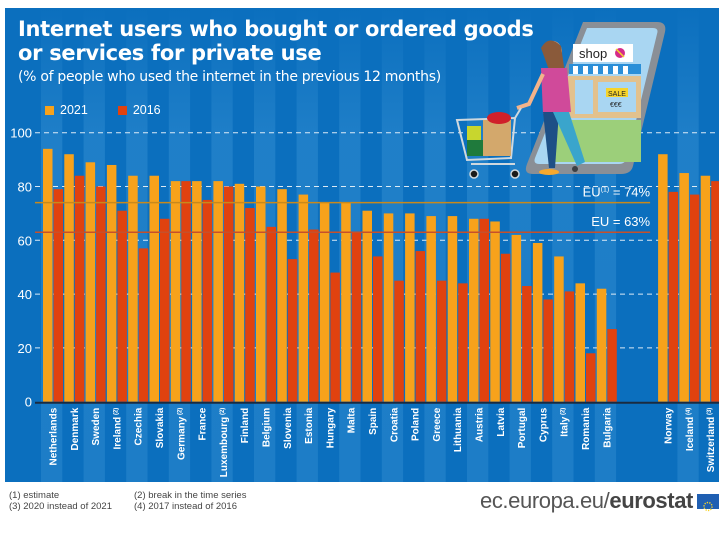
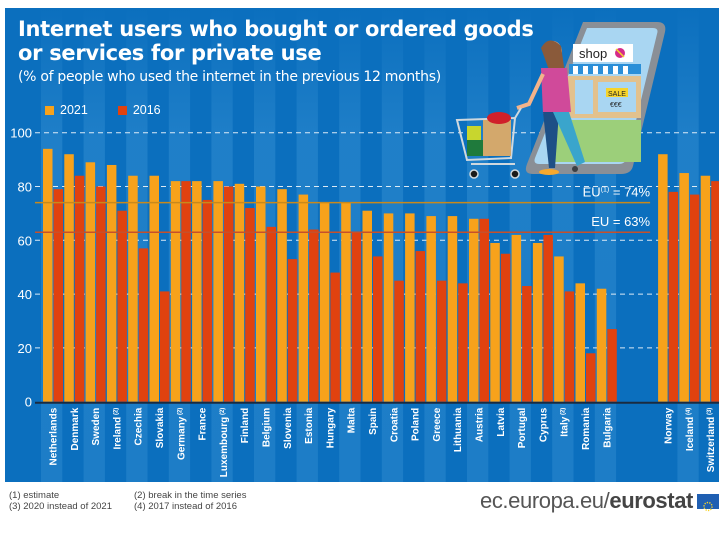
2016/Slovakia: 68 -> 41
2021/Latvia: 67 -> 59
2016/Cyprus: 38 -> 62
